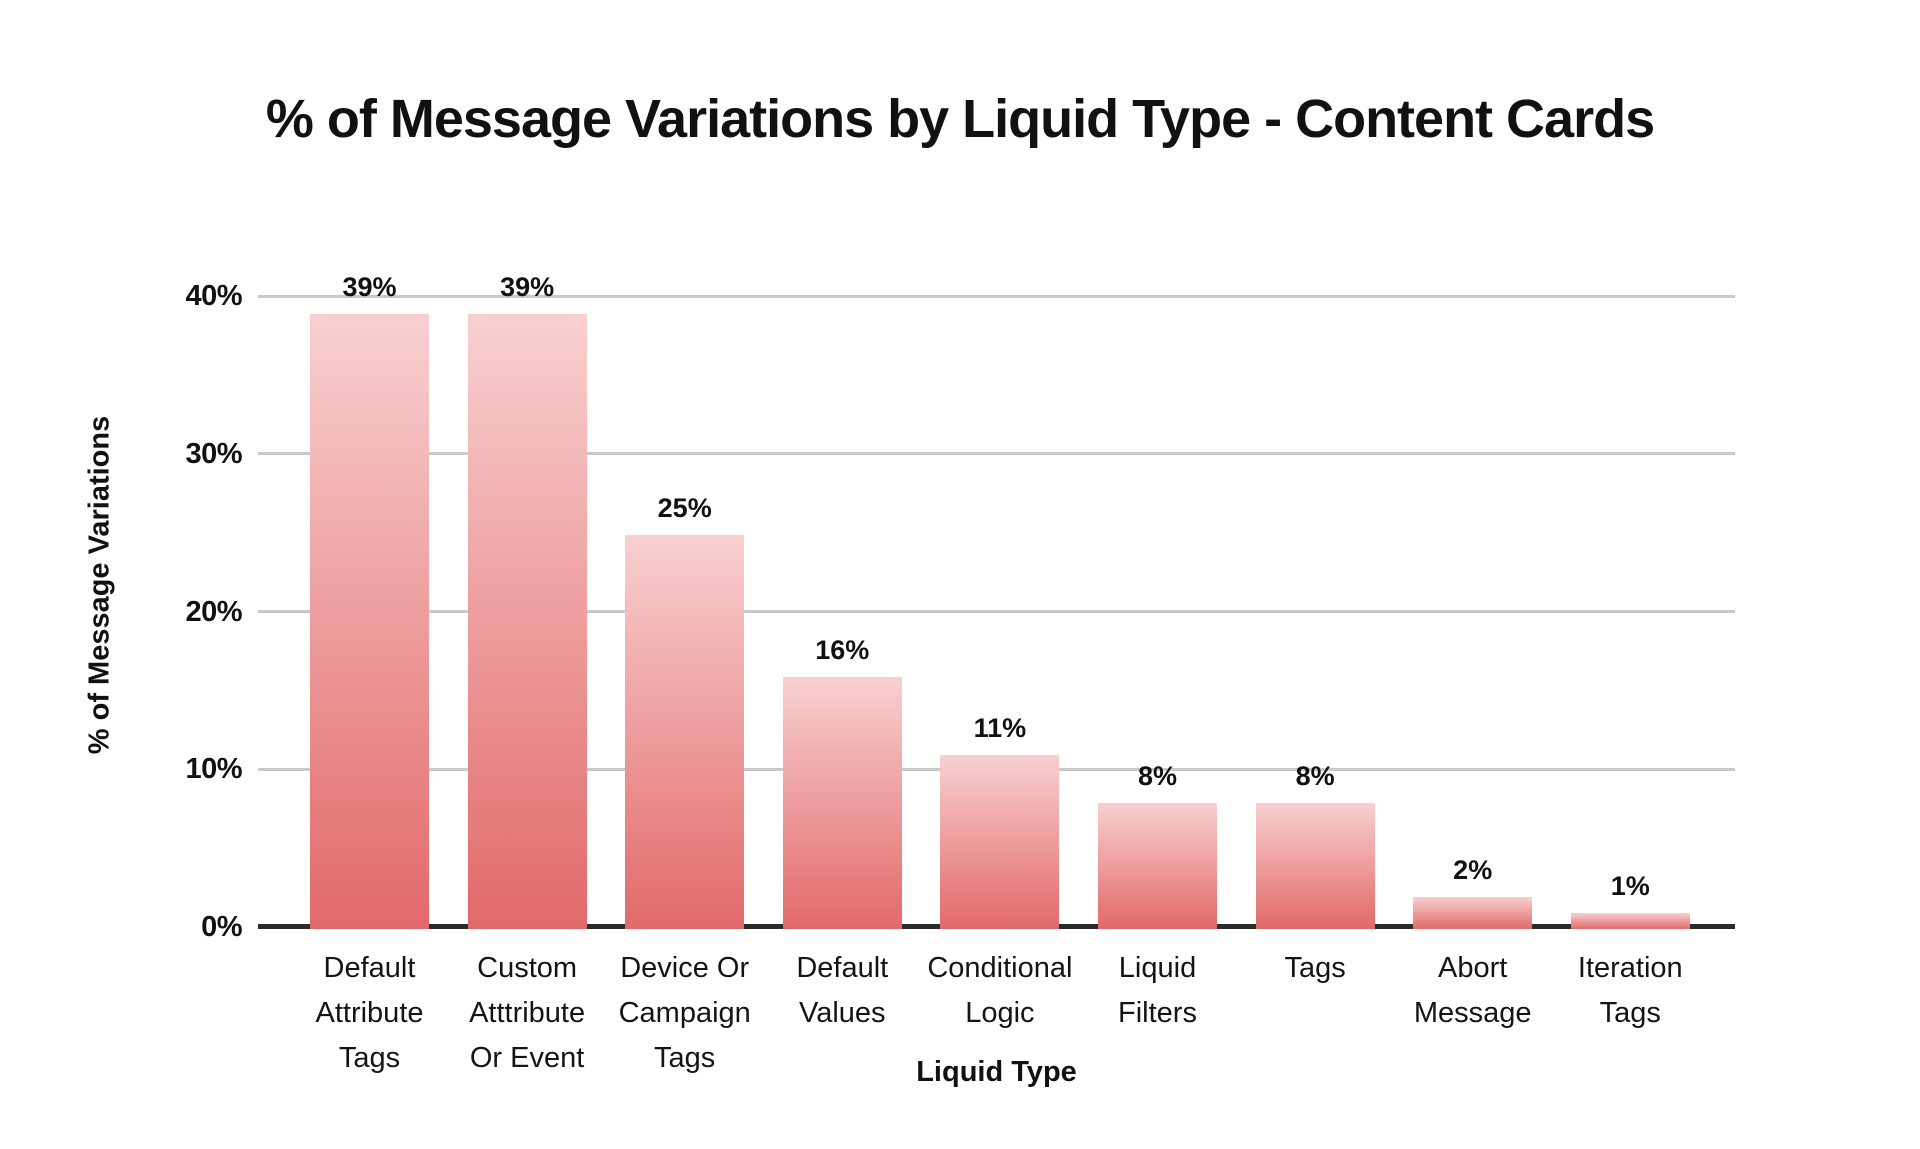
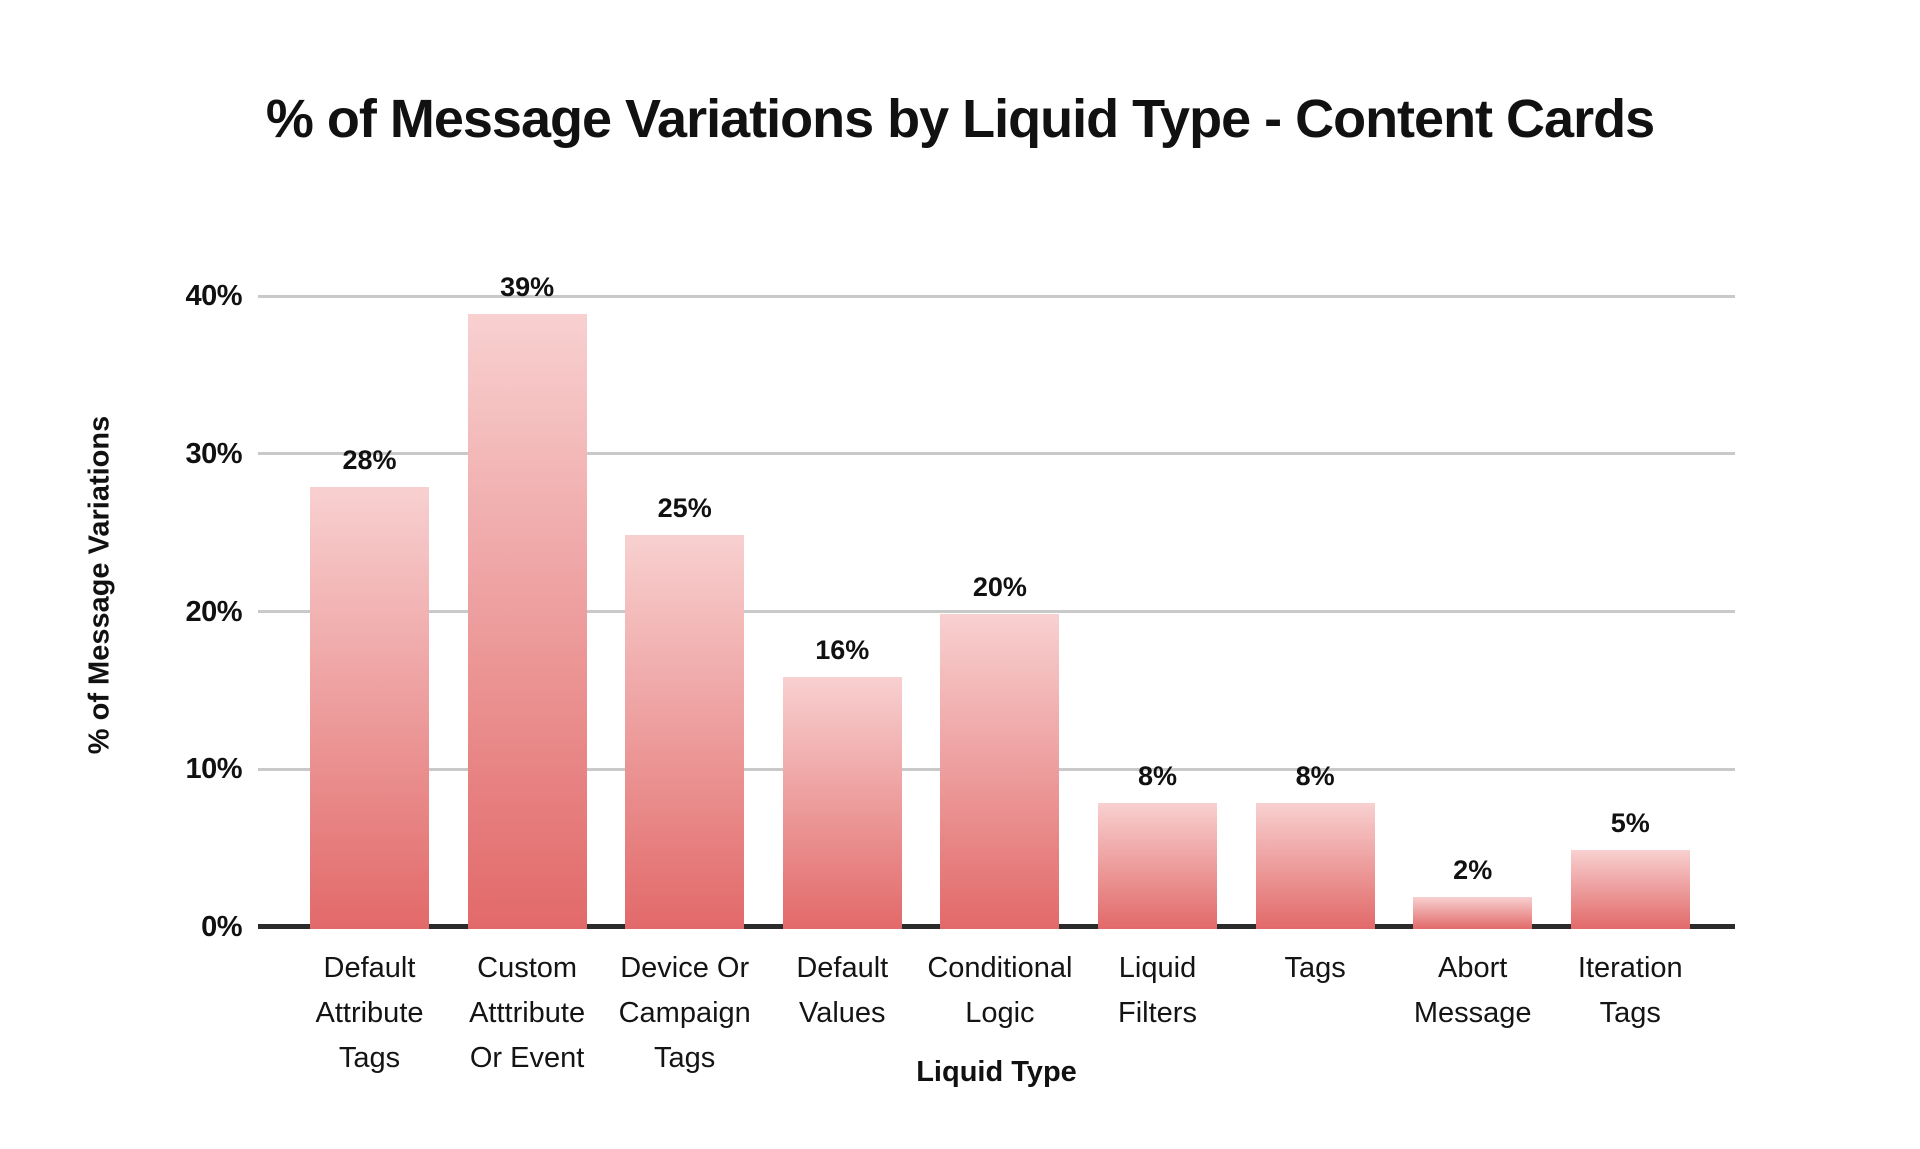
Default Attribute Tags: 39% -> 28%
Conditional Logic: 11% -> 20%
Iteration Tags: 1% -> 5%
